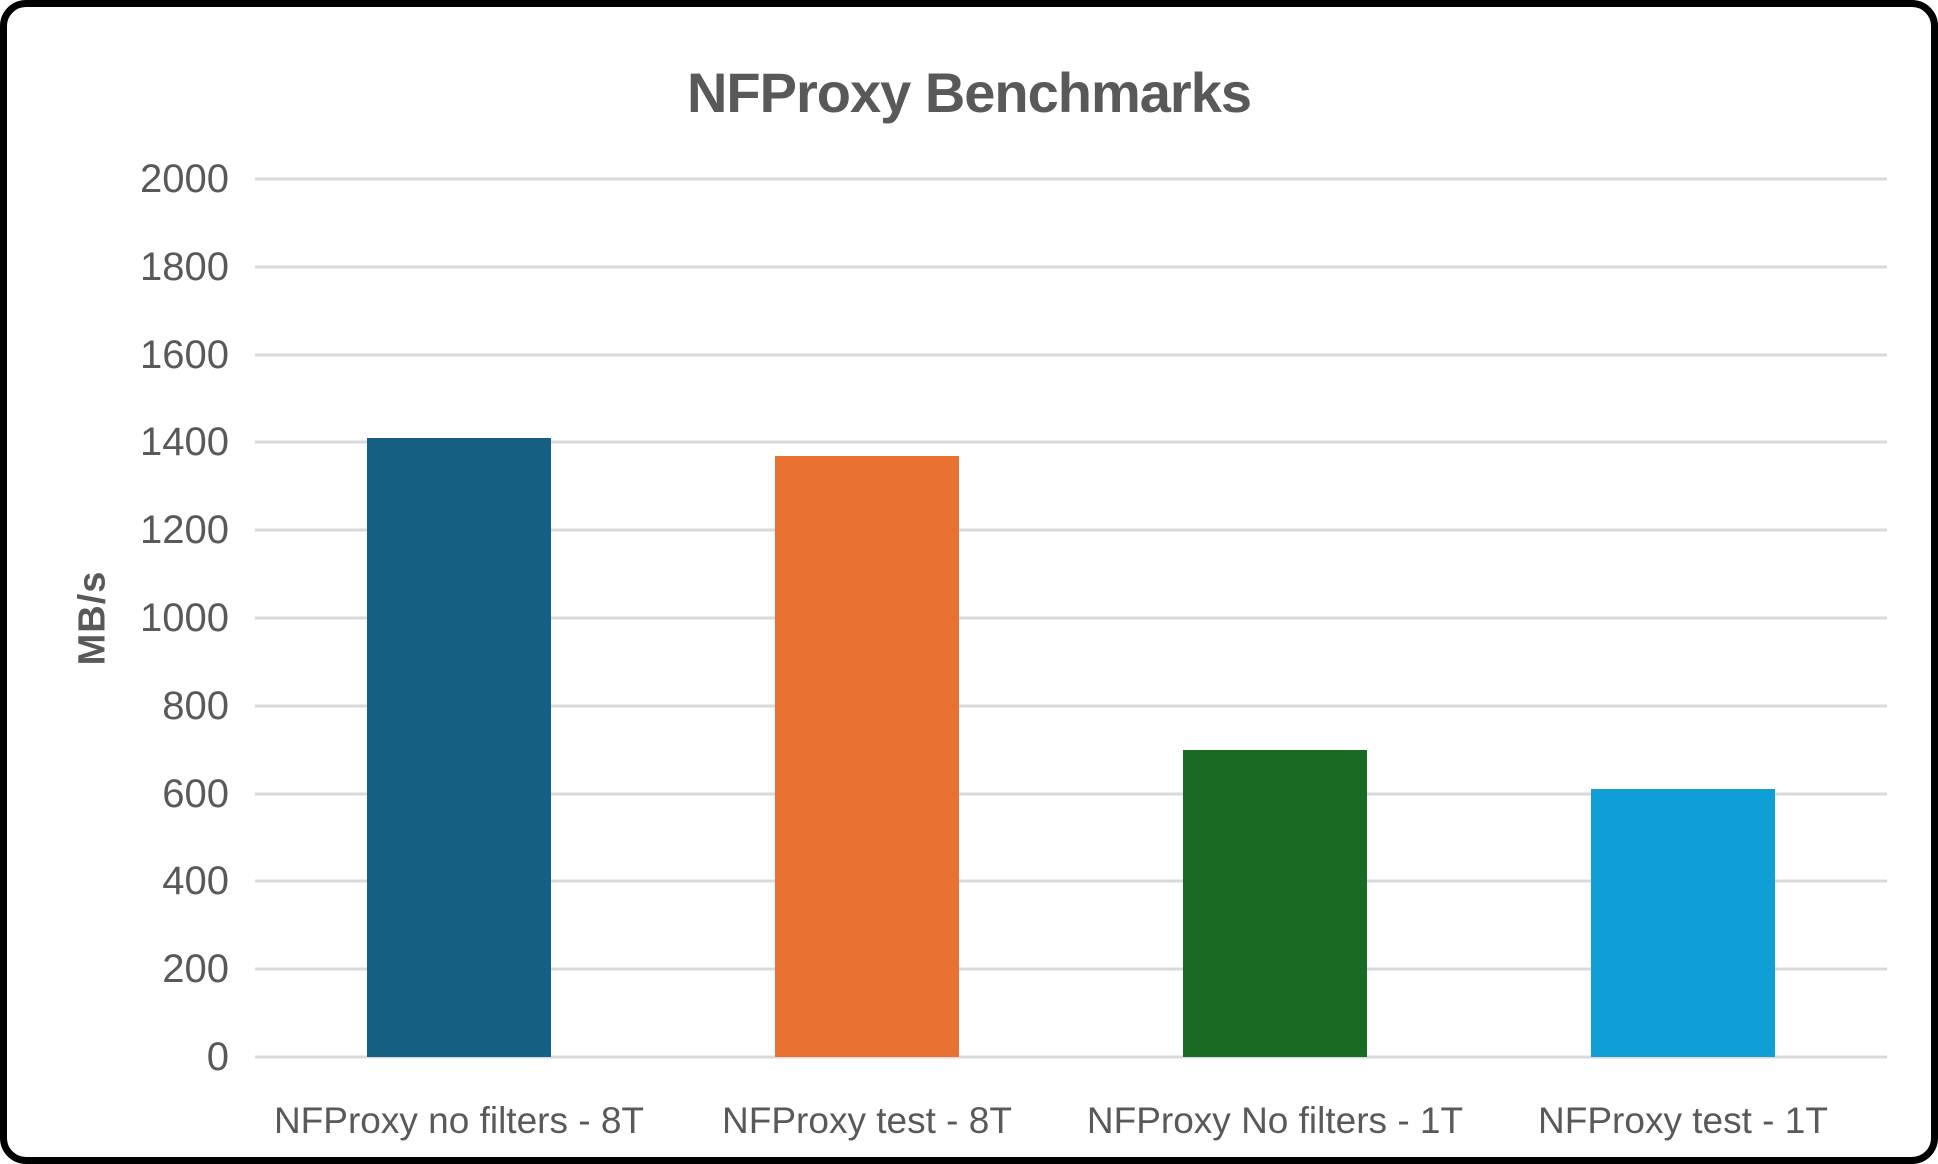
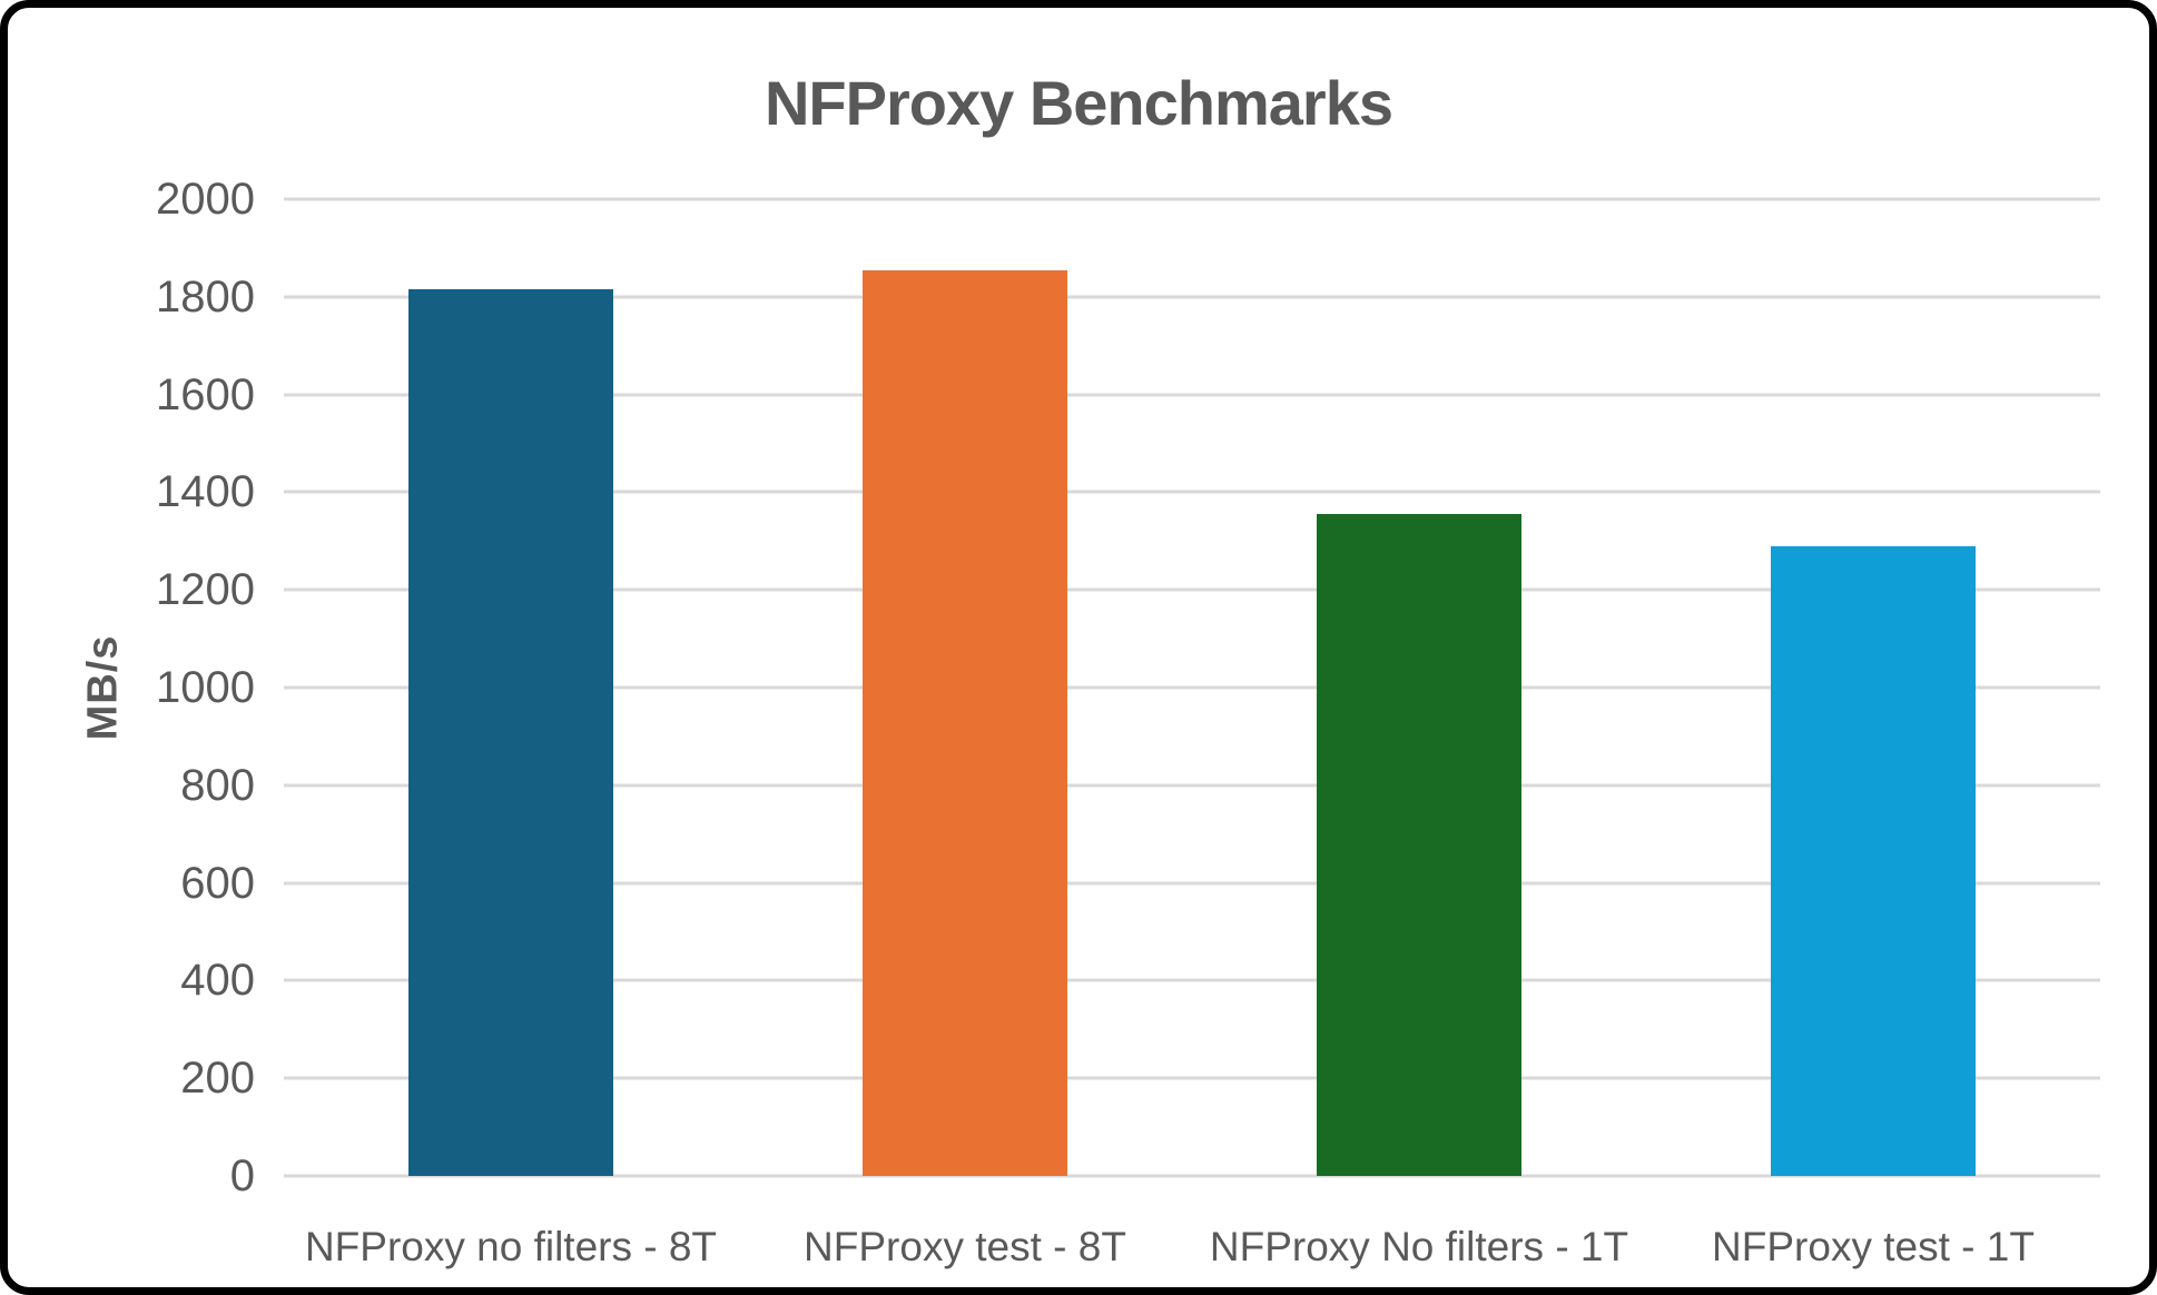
NFProxy no filters - 8T: 1410 -> 1820
NFProxy test - 8T: 1370 -> 1860
NFProxy No filters - 1T: 700 -> 1360
NFProxy test - 1T: 610 -> 1290
